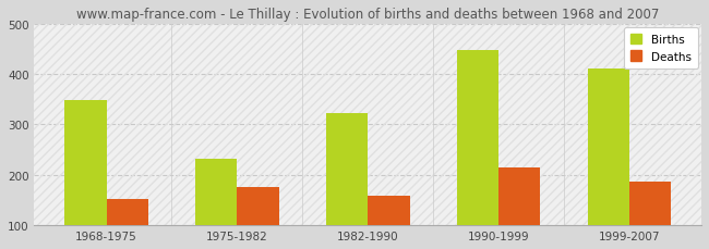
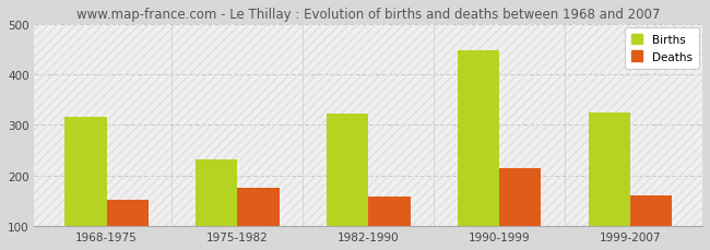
Births/1968-1975: 348 -> 315
Births/1999-2007: 410 -> 325
Deaths/1999-2007: 187 -> 160
